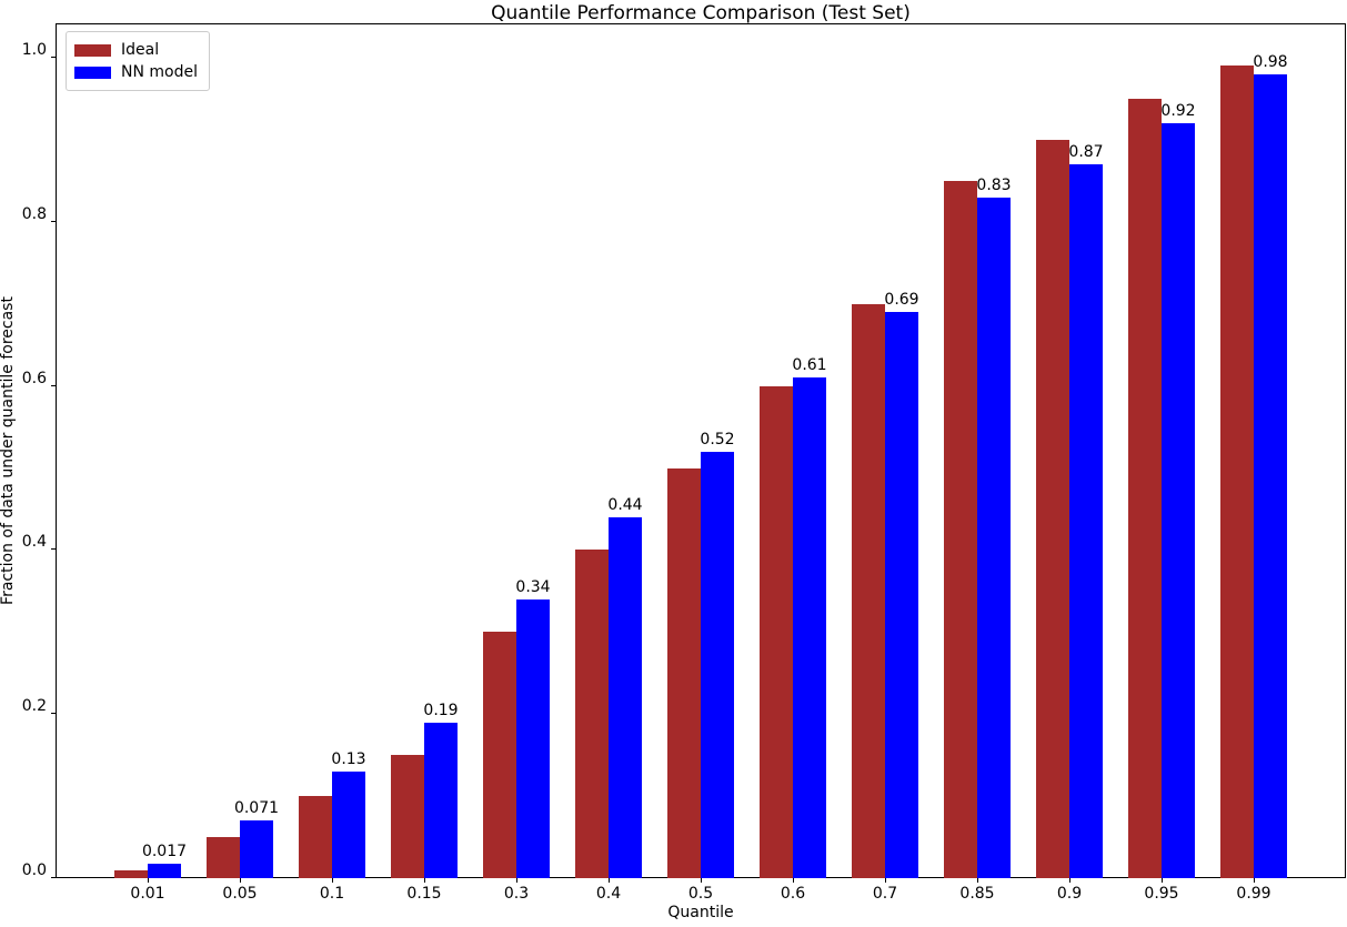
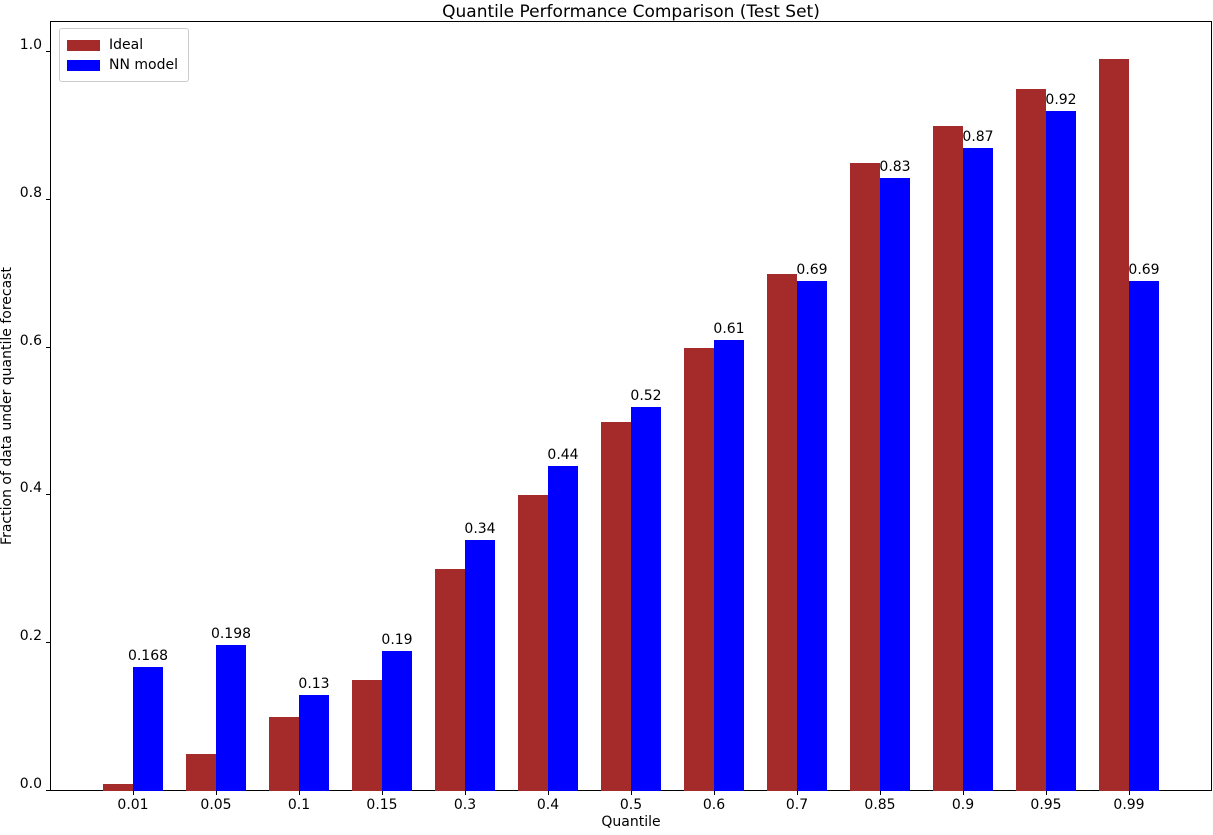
NN model/0.01: 0.017 -> 0.168
NN model/0.05: 0.071 -> 0.198
NN model/0.99: 0.98 -> 0.69
